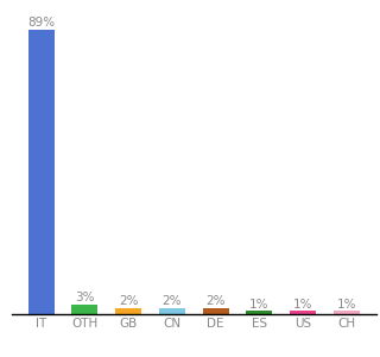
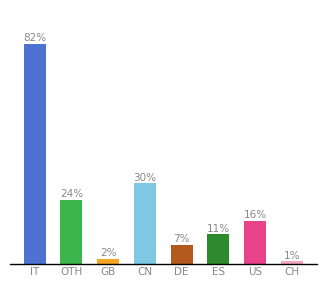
IT: 89% -> 82%
OTH: 3% -> 24%
CN: 2% -> 30%
DE: 2% -> 7%
ES: 1% -> 11%
US: 1% -> 16%
